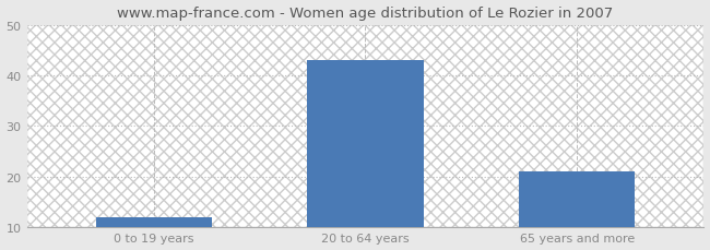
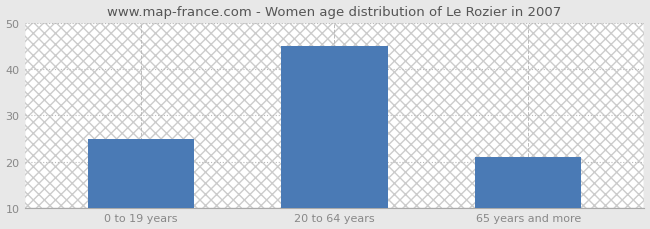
0 to 19 years: 12 -> 25
20 to 64 years: 43 -> 45
